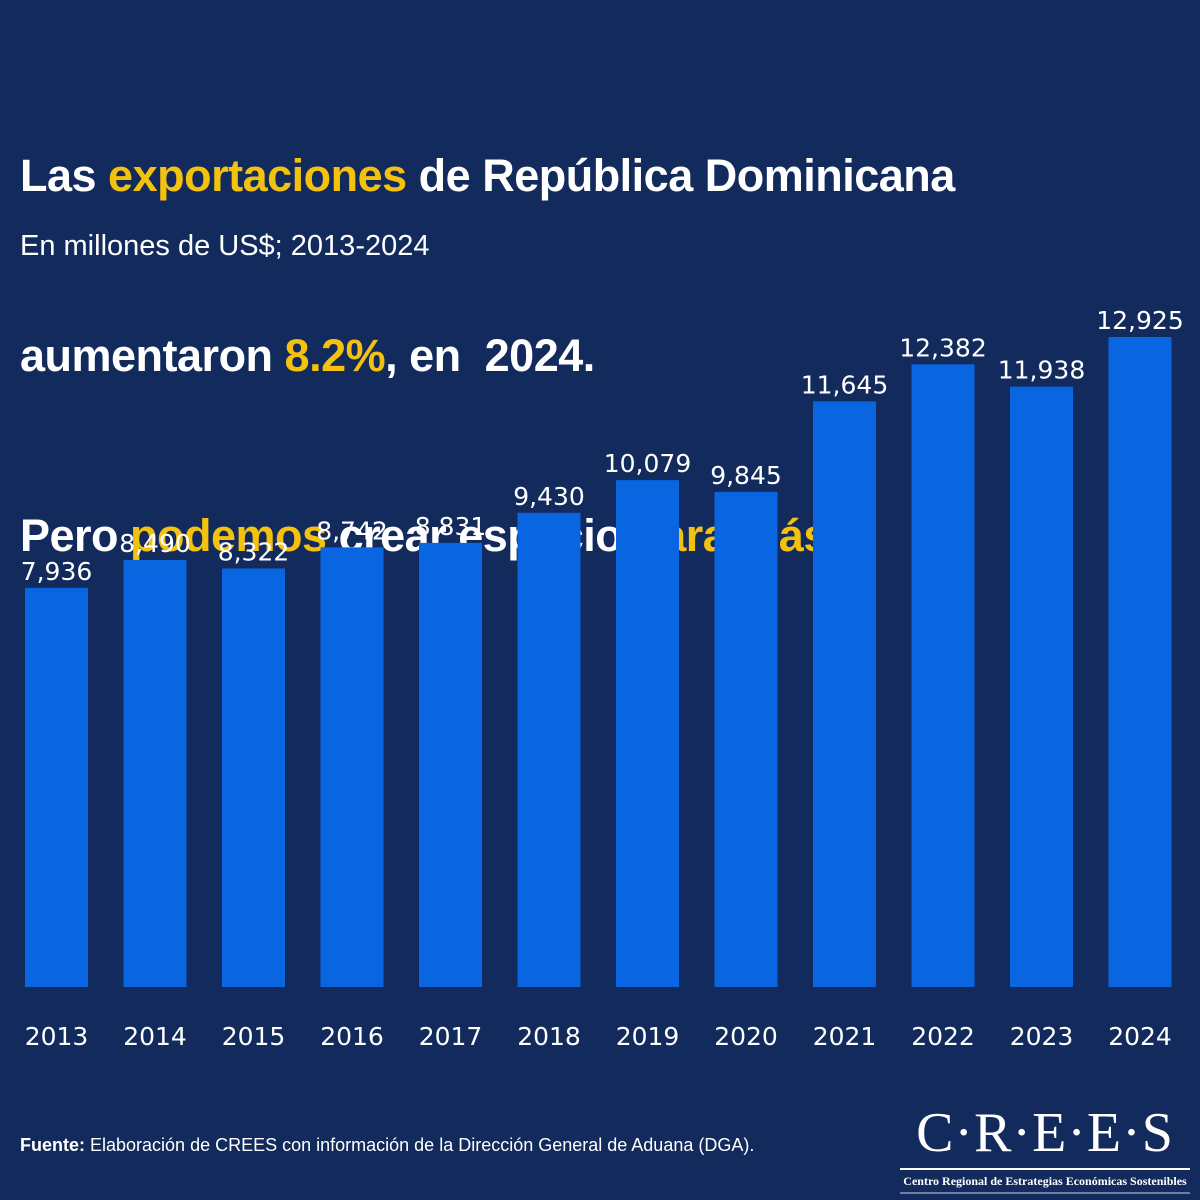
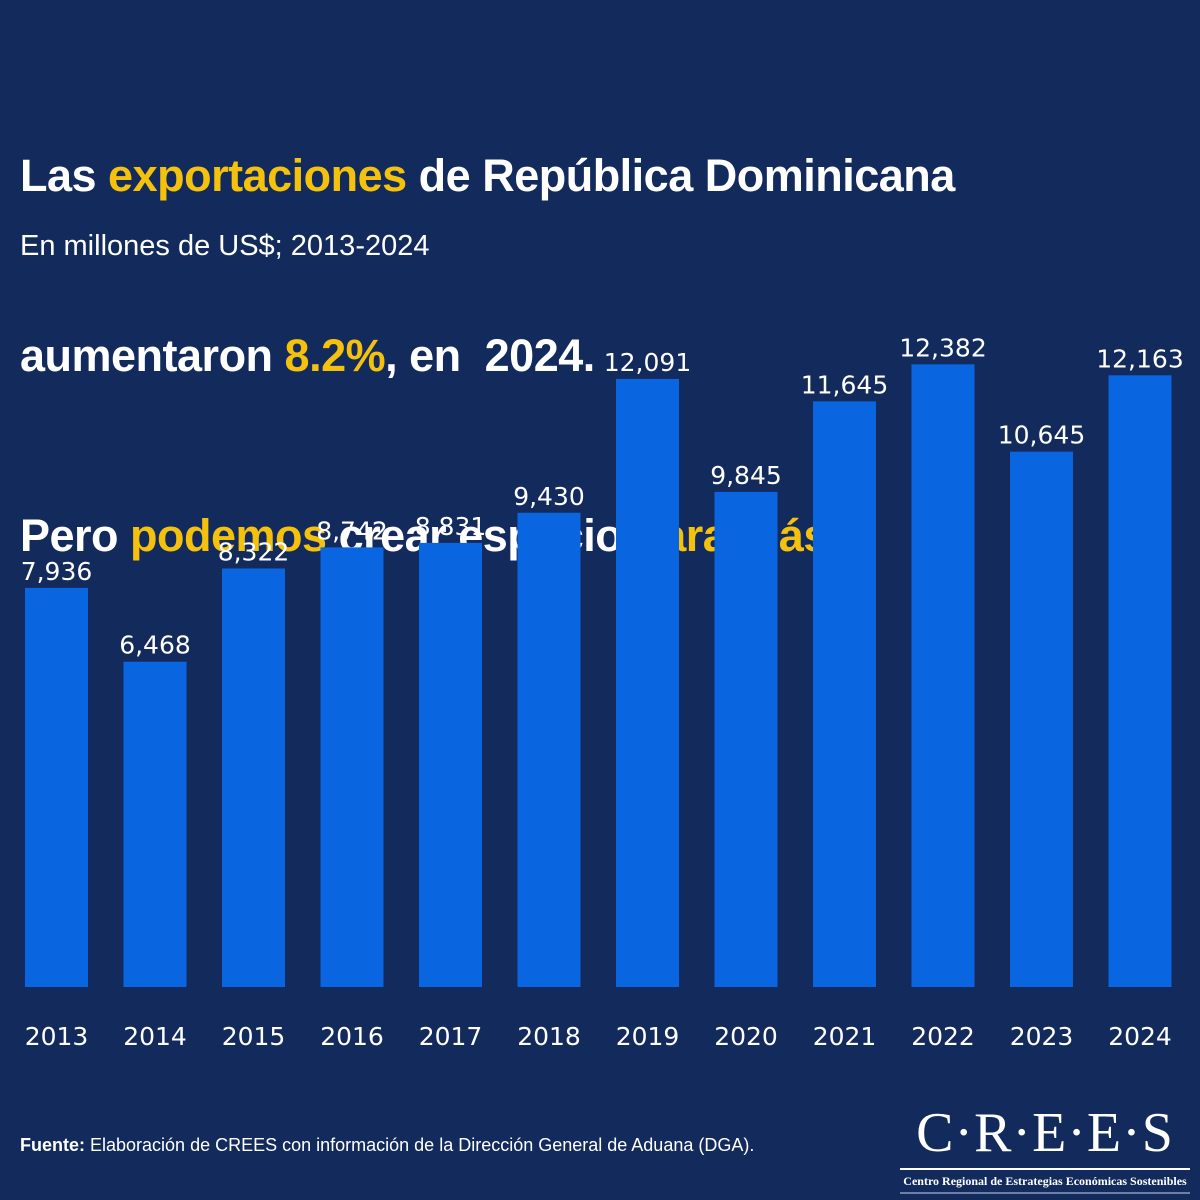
2014: 8,490 -> 6,468
2019: 10,079 -> 12,091
2023: 11,938 -> 10,645
2024: 12,925 -> 12,163
